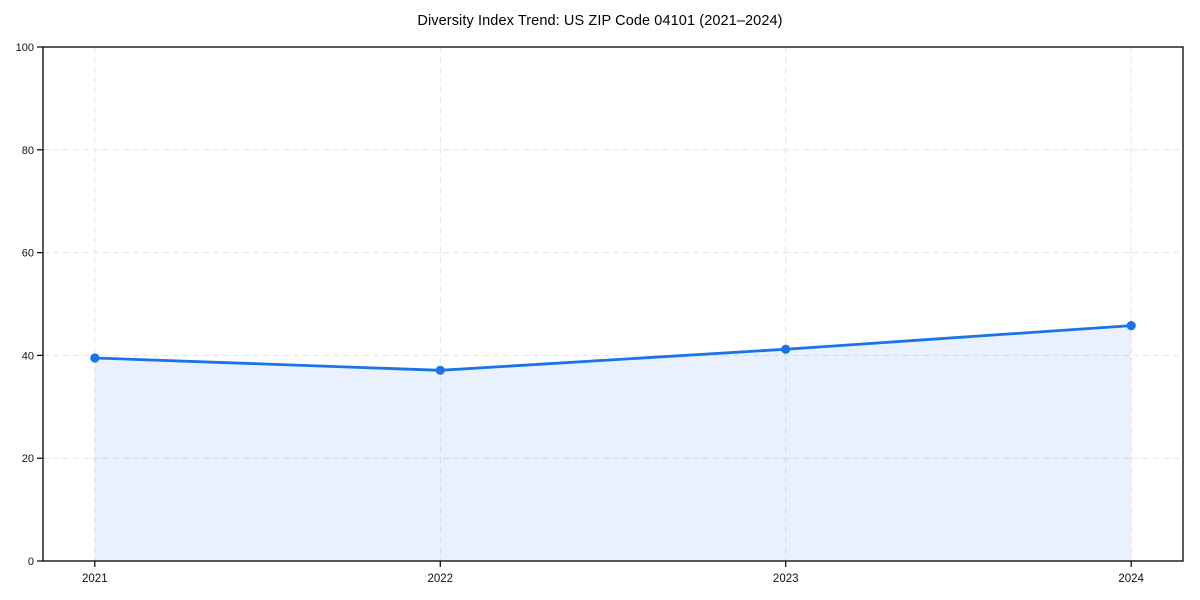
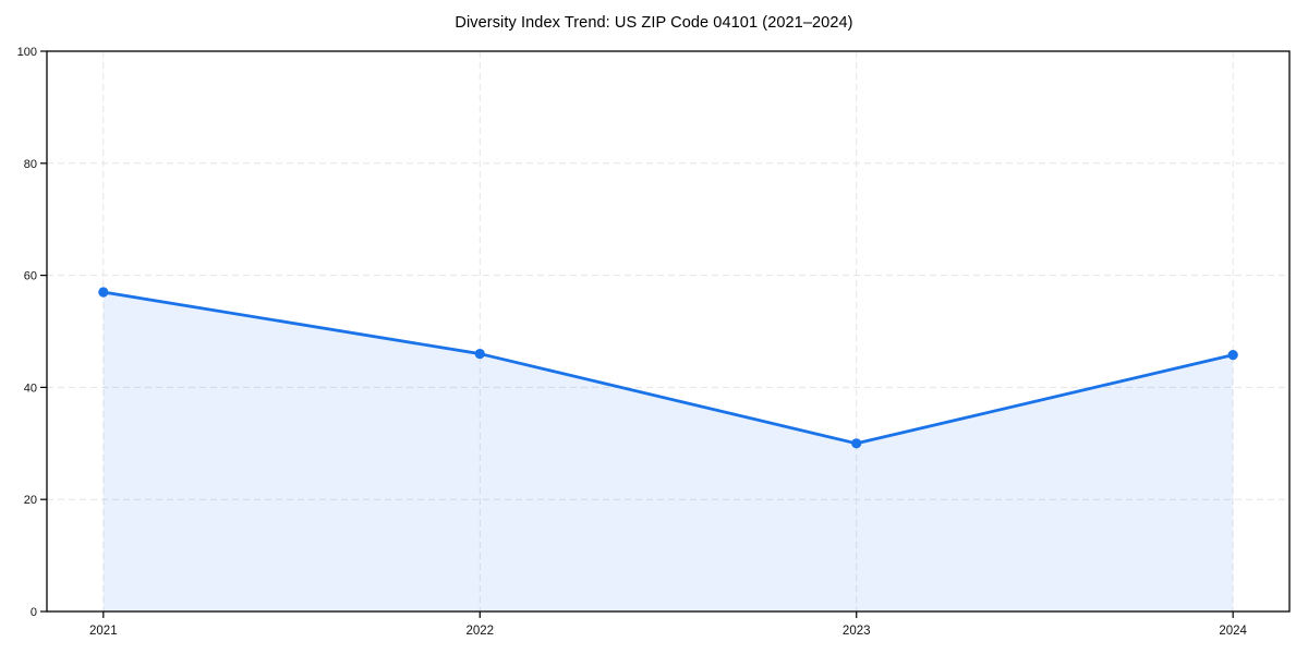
2021: 40 -> 57
2022: 37 -> 46
2023: 41 -> 30
